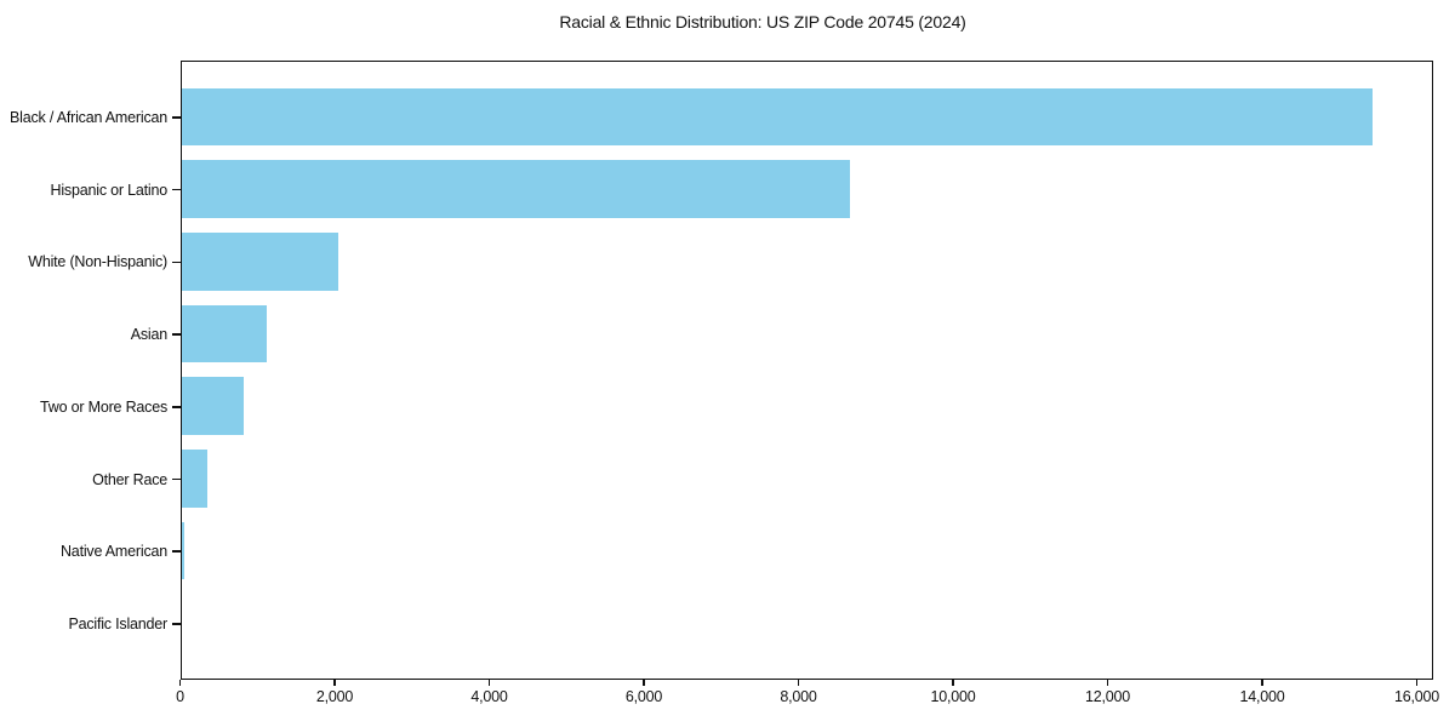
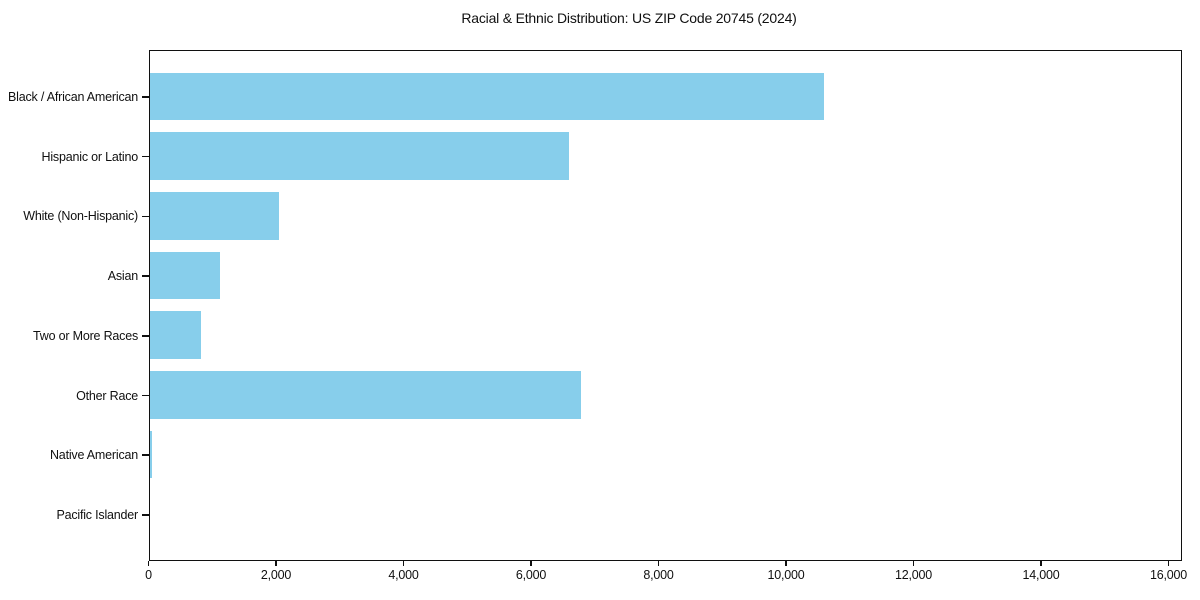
Black / African American: 15400 -> 10600
Hispanic or Latino: 8700 -> 6600
Other Race: 400 -> 6800
